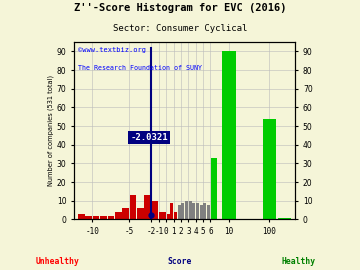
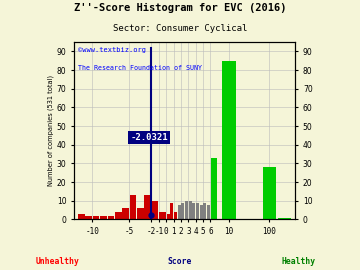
10: 90 -> 85
100: 54 -> 28
